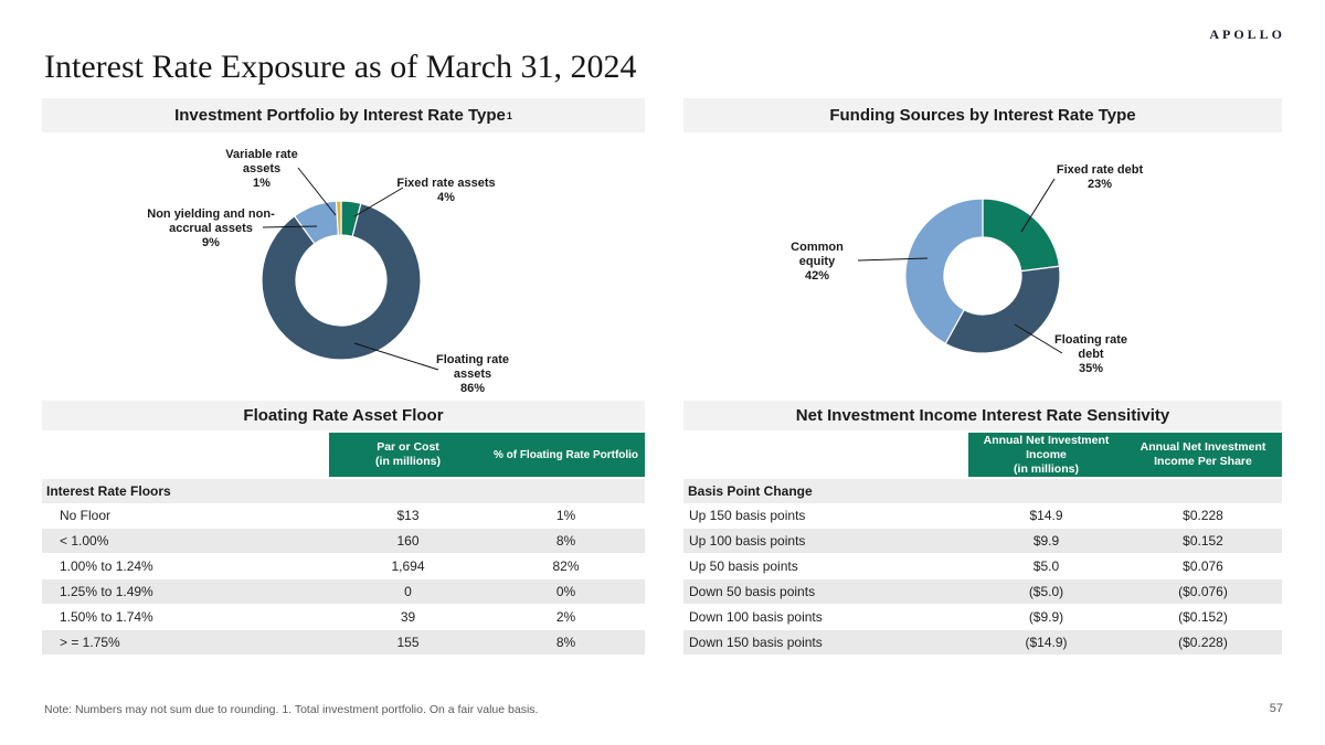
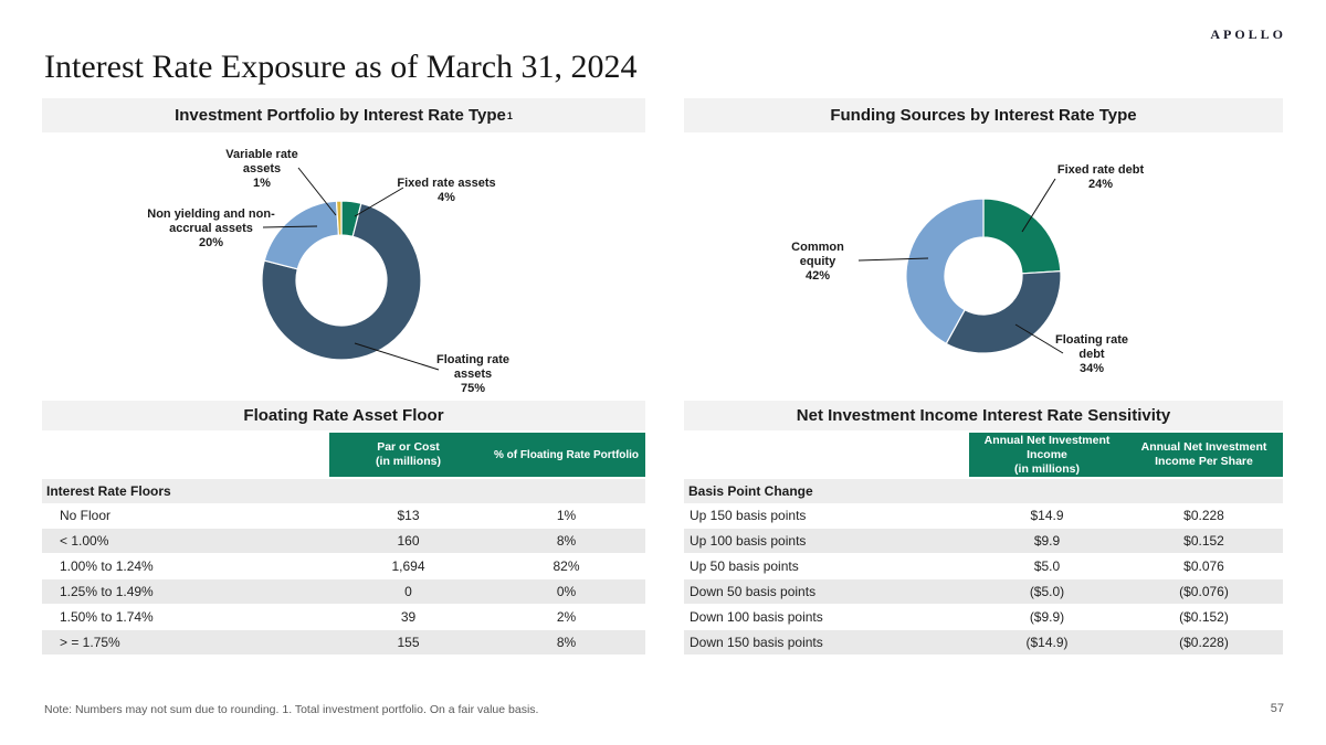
Investment Portfolio by Interest Rate Type/Floating rate assets: 86% -> 75%
Investment Portfolio by Interest Rate Type/Non yielding and non-accrual assets: 9% -> 20%
Funding Sources by Interest Rate Type/Fixed rate debt: 23% -> 24%
Funding Sources by Interest Rate Type/Floating rate debt: 35% -> 34%
